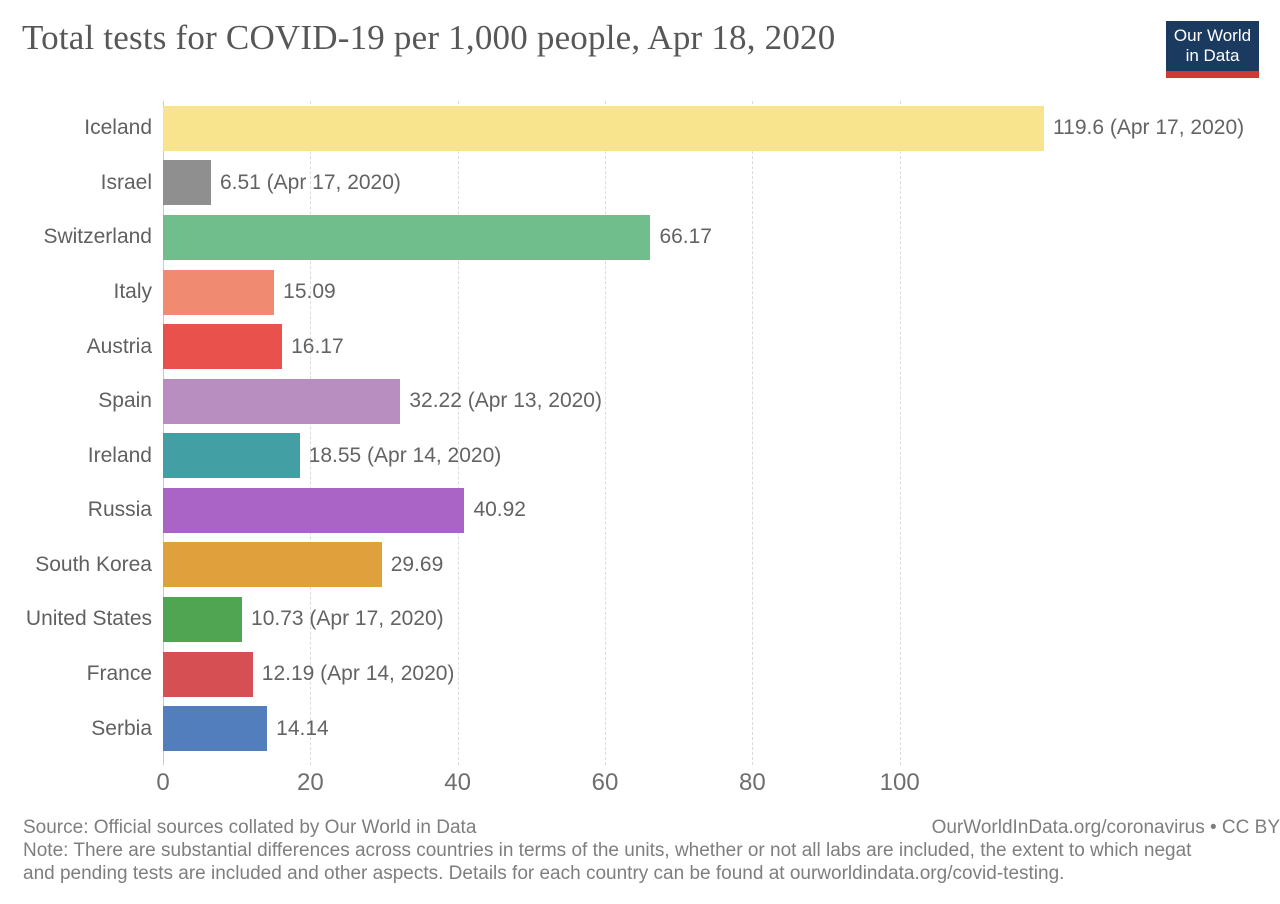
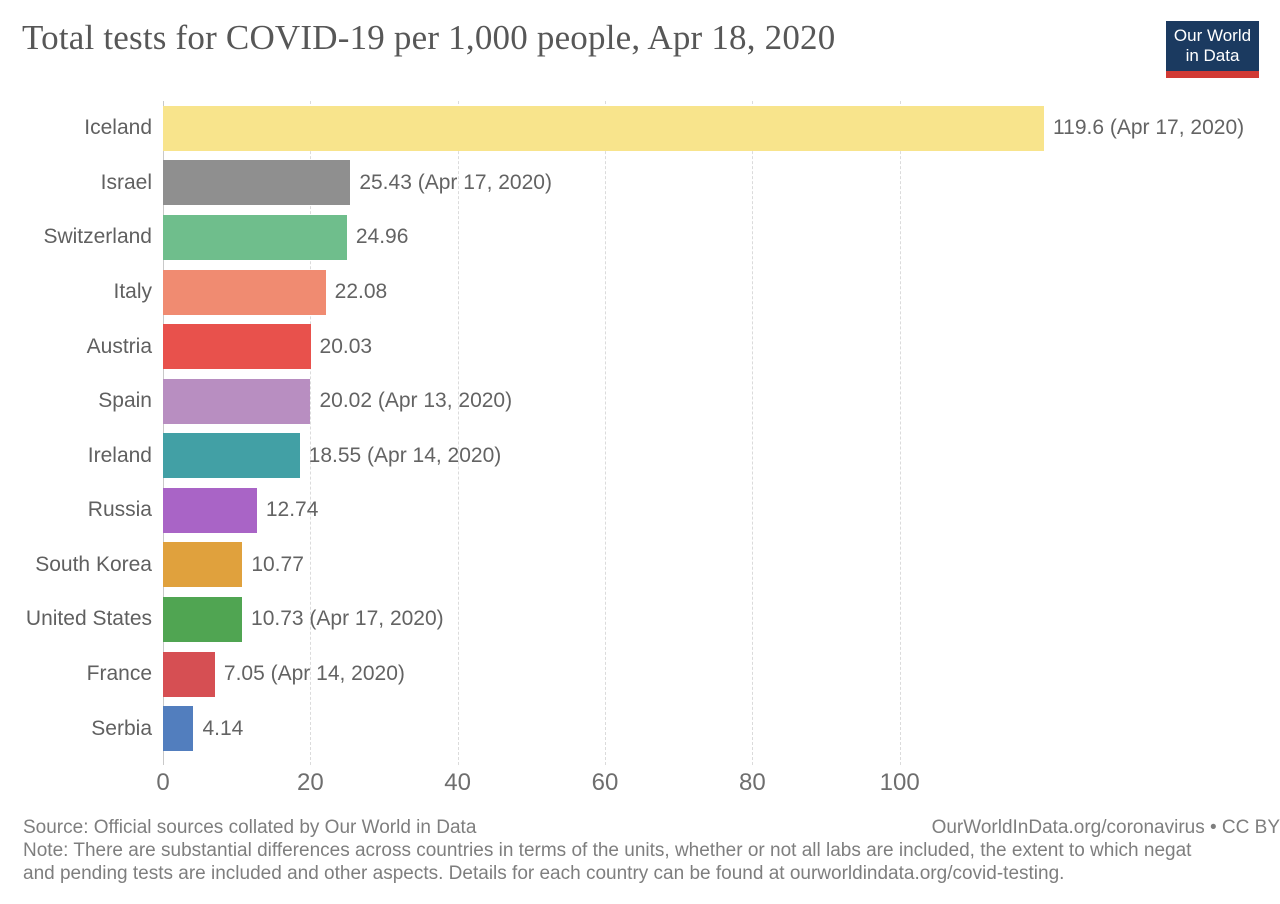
Israel: 6.51 -> 25.43
Switzerland: 66.17 -> 24.96
Italy: 15.09 -> 22.08
Austria: 16.17 -> 20.03
Spain: 32.22 -> 20.02
Russia: 40.92 -> 12.74
South Korea: 29.69 -> 10.77
France: 12.19 -> 7.05
Serbia: 14.14 -> 4.14
